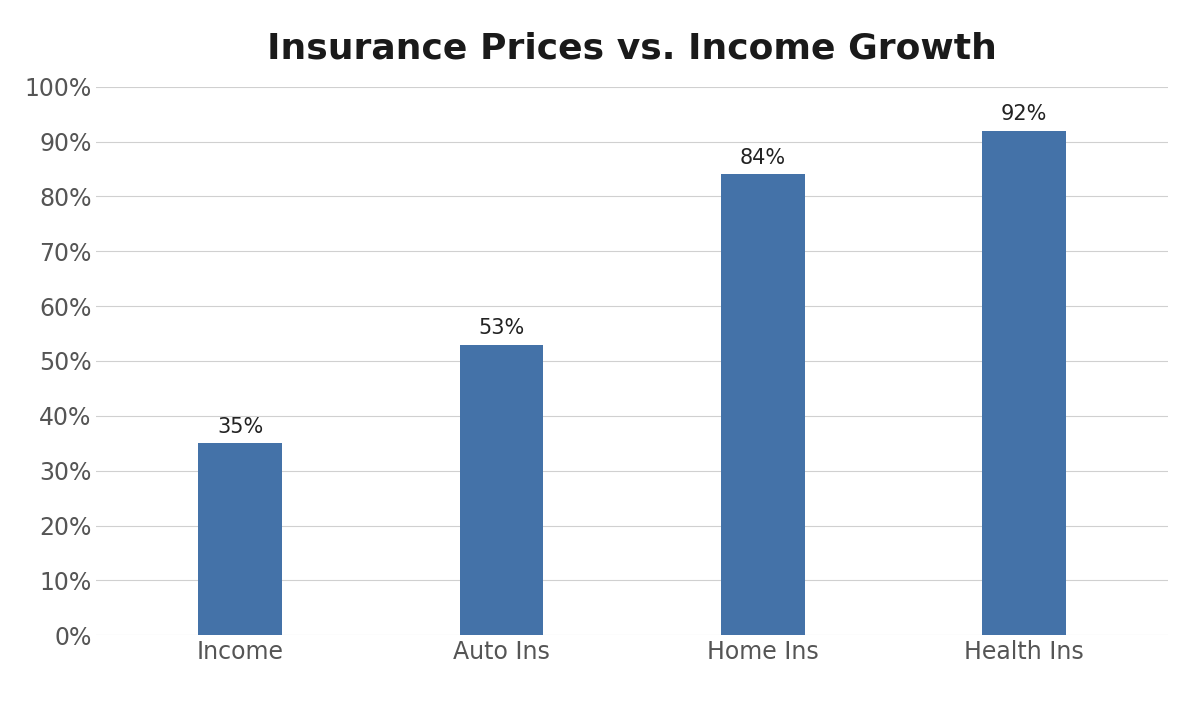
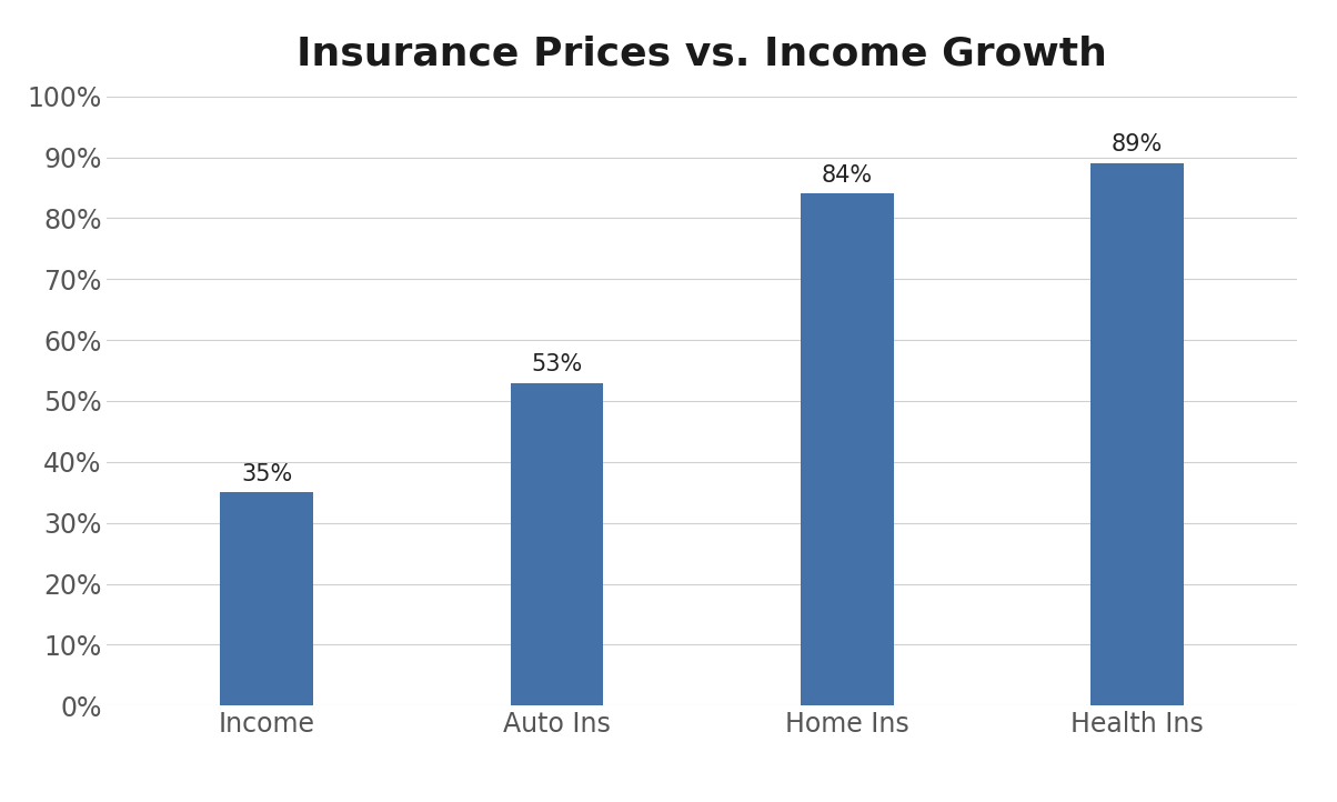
Health Ins: 92% -> 89%
